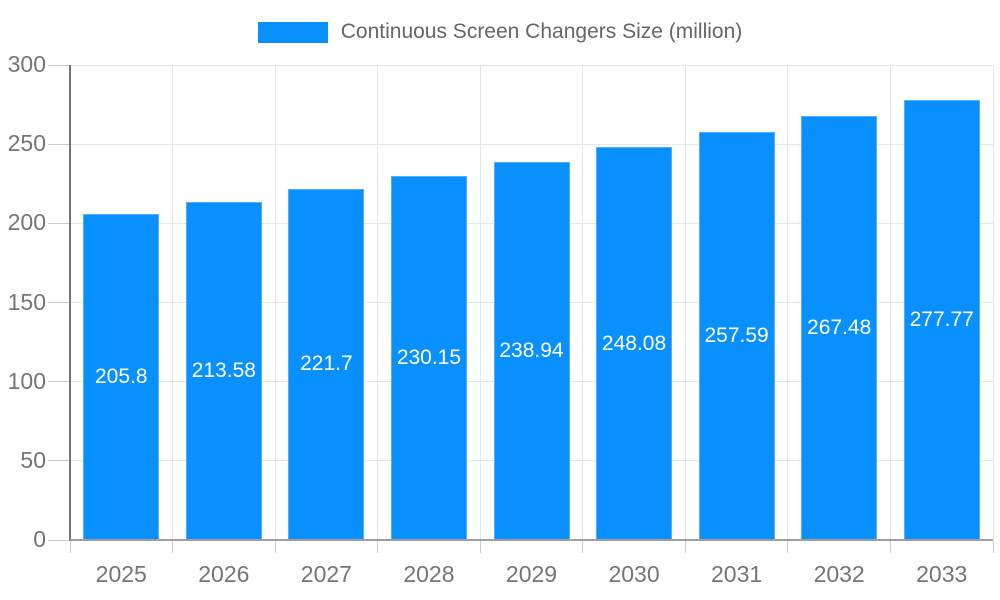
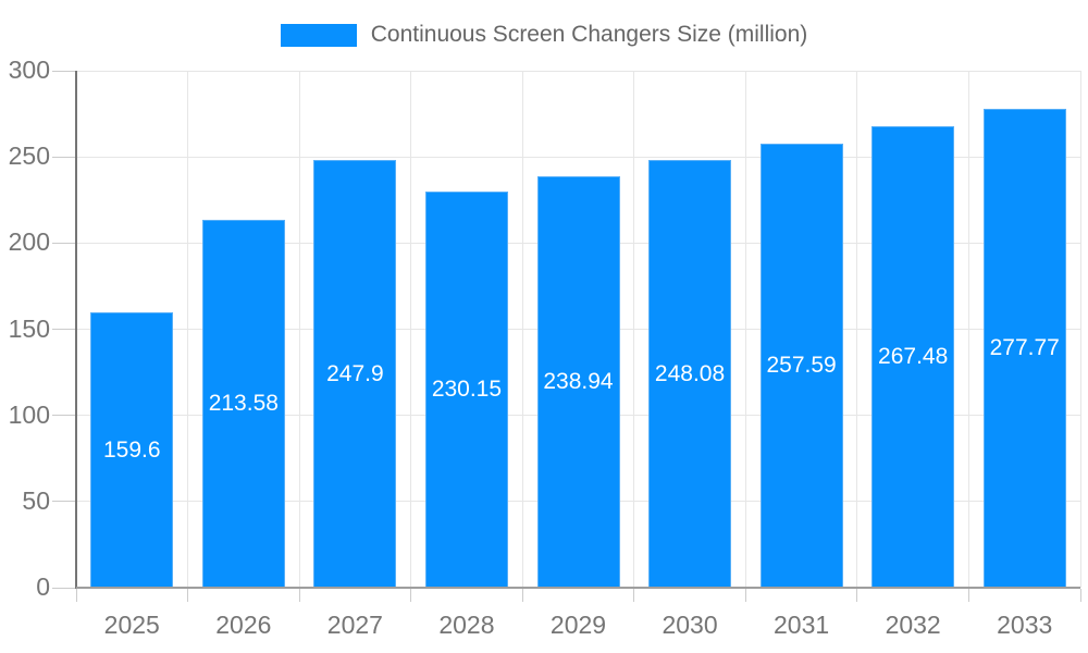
2025: 205.8 -> 159.6
2027: 221.7 -> 247.9
